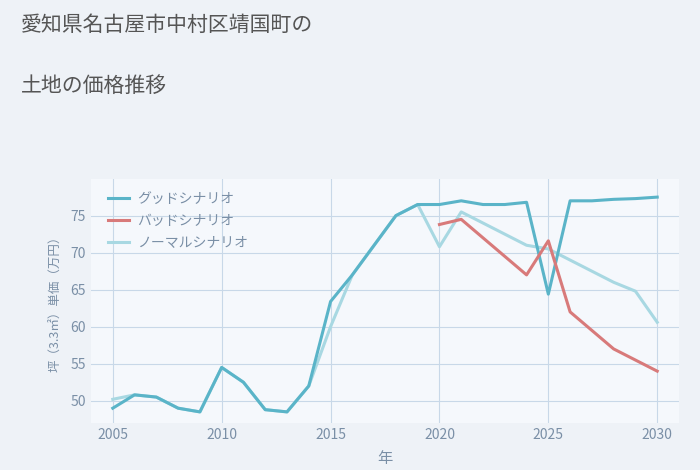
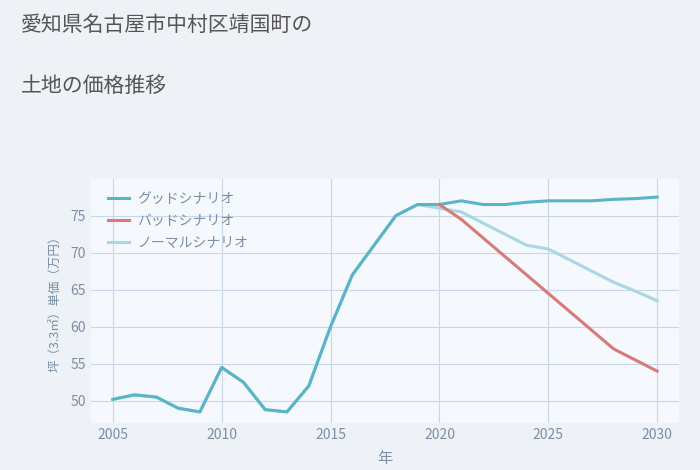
グッドシナリオ/2005: 49.0 -> 50.2
グッドシナリオ/2015: 63.4 -> 60.0
バッドシナリオ/2020: 73.8 -> 76.5
ノーマルシナリオ/2020: 70.8 -> 76.0
グッドシナリオ/2025: 64.4 -> 77.0
バッドシナリオ/2025: 71.6 -> 64.5
ノーマルシナリオ/2030: 60.6 -> 63.5
